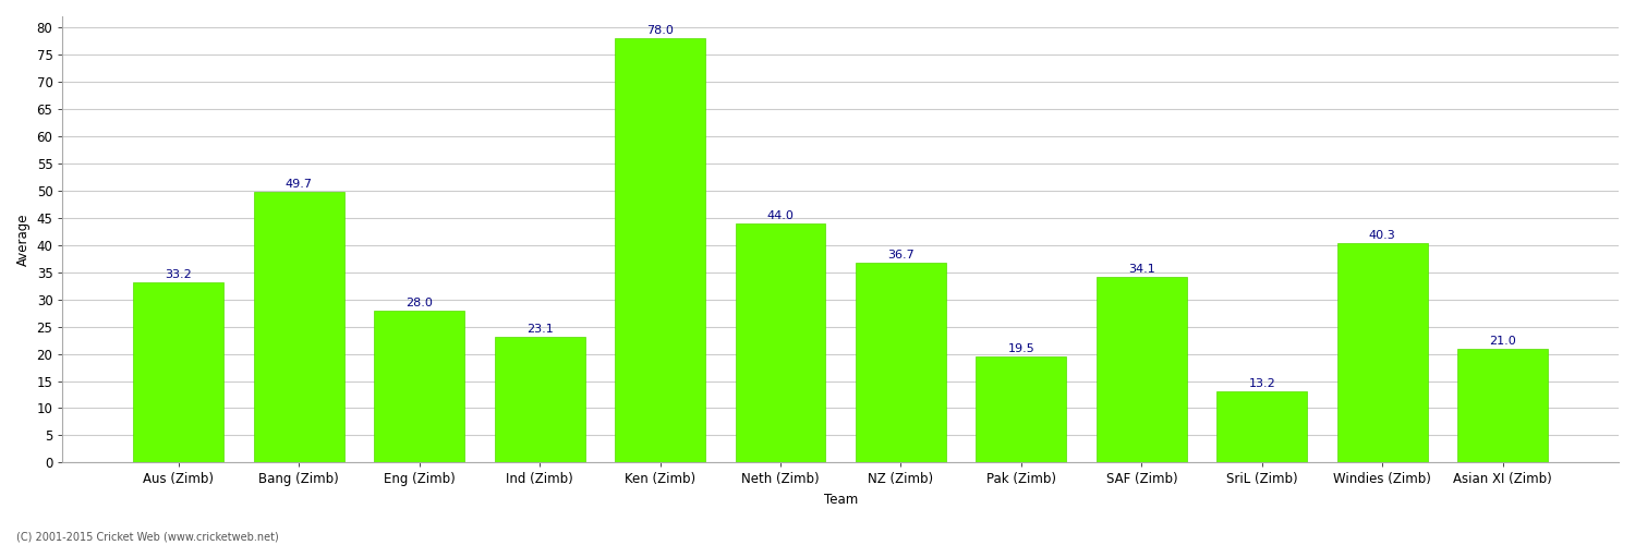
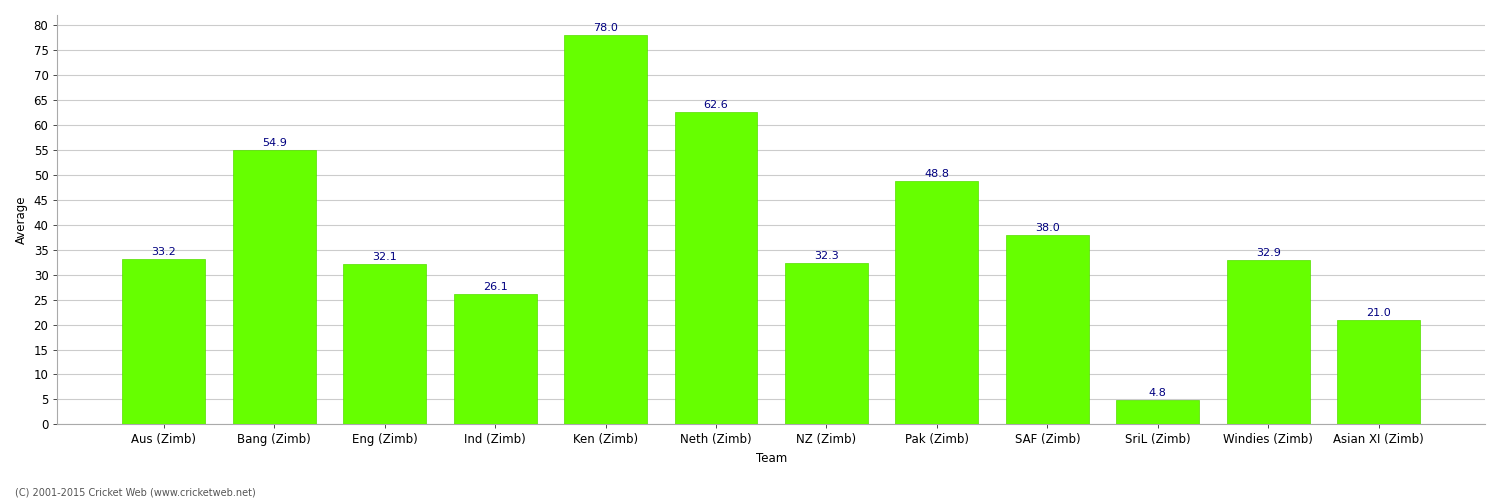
Bang (Zimb): 49.7 -> 54.9
Eng (Zimb): 28.0 -> 32.1
Ind (Zimb): 23.1 -> 26.1
Neth (Zimb): 44.0 -> 62.6
NZ (Zimb): 36.7 -> 32.3
Pak (Zimb): 19.5 -> 48.8
SAF (Zimb): 34.1 -> 38.0
SriL (Zimb): 13.2 -> 4.8
Windies (Zimb): 40.3 -> 32.9
